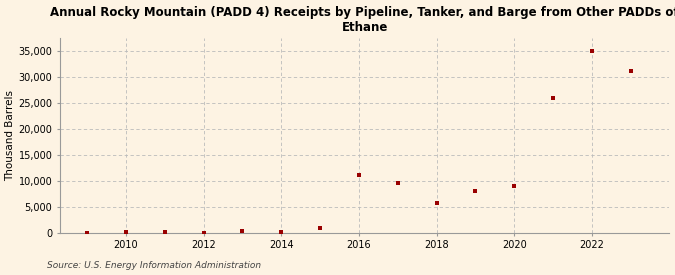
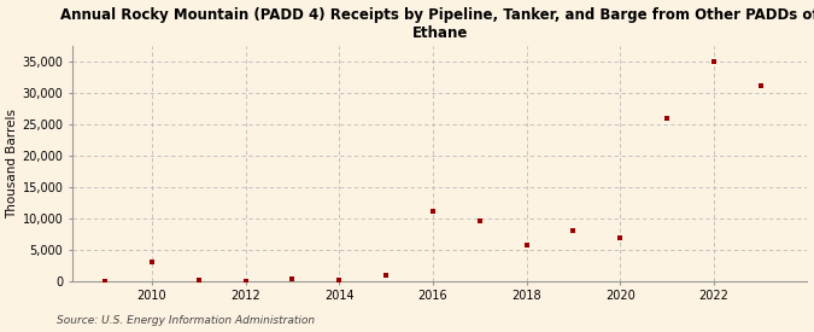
2010: 0 -> 3,000
2020: 9,000 -> 6,800
